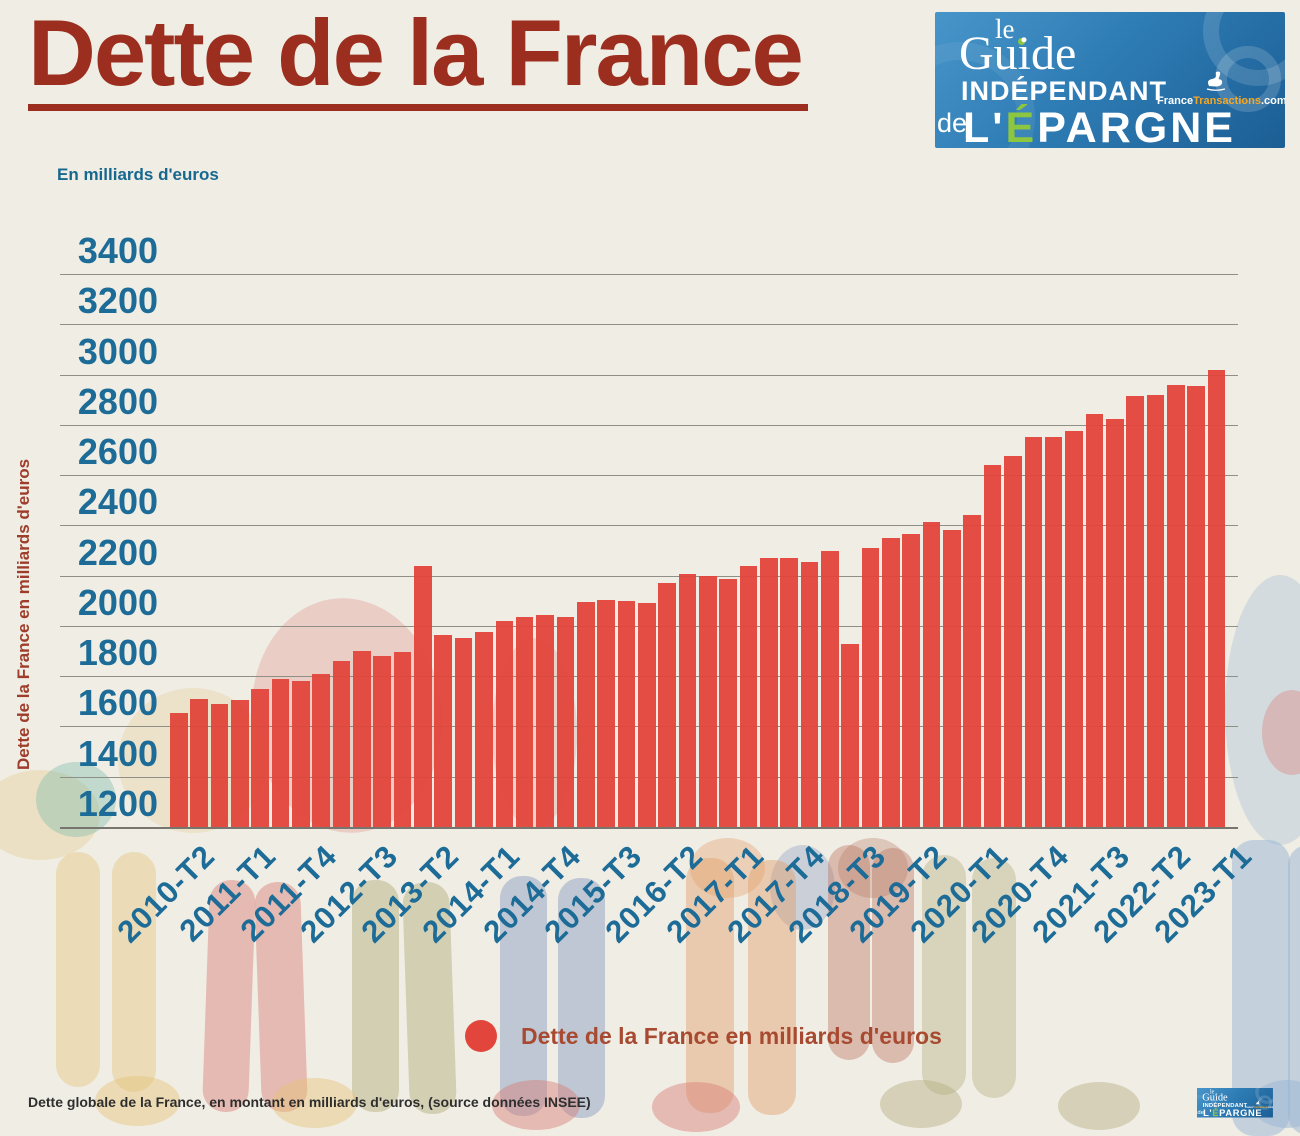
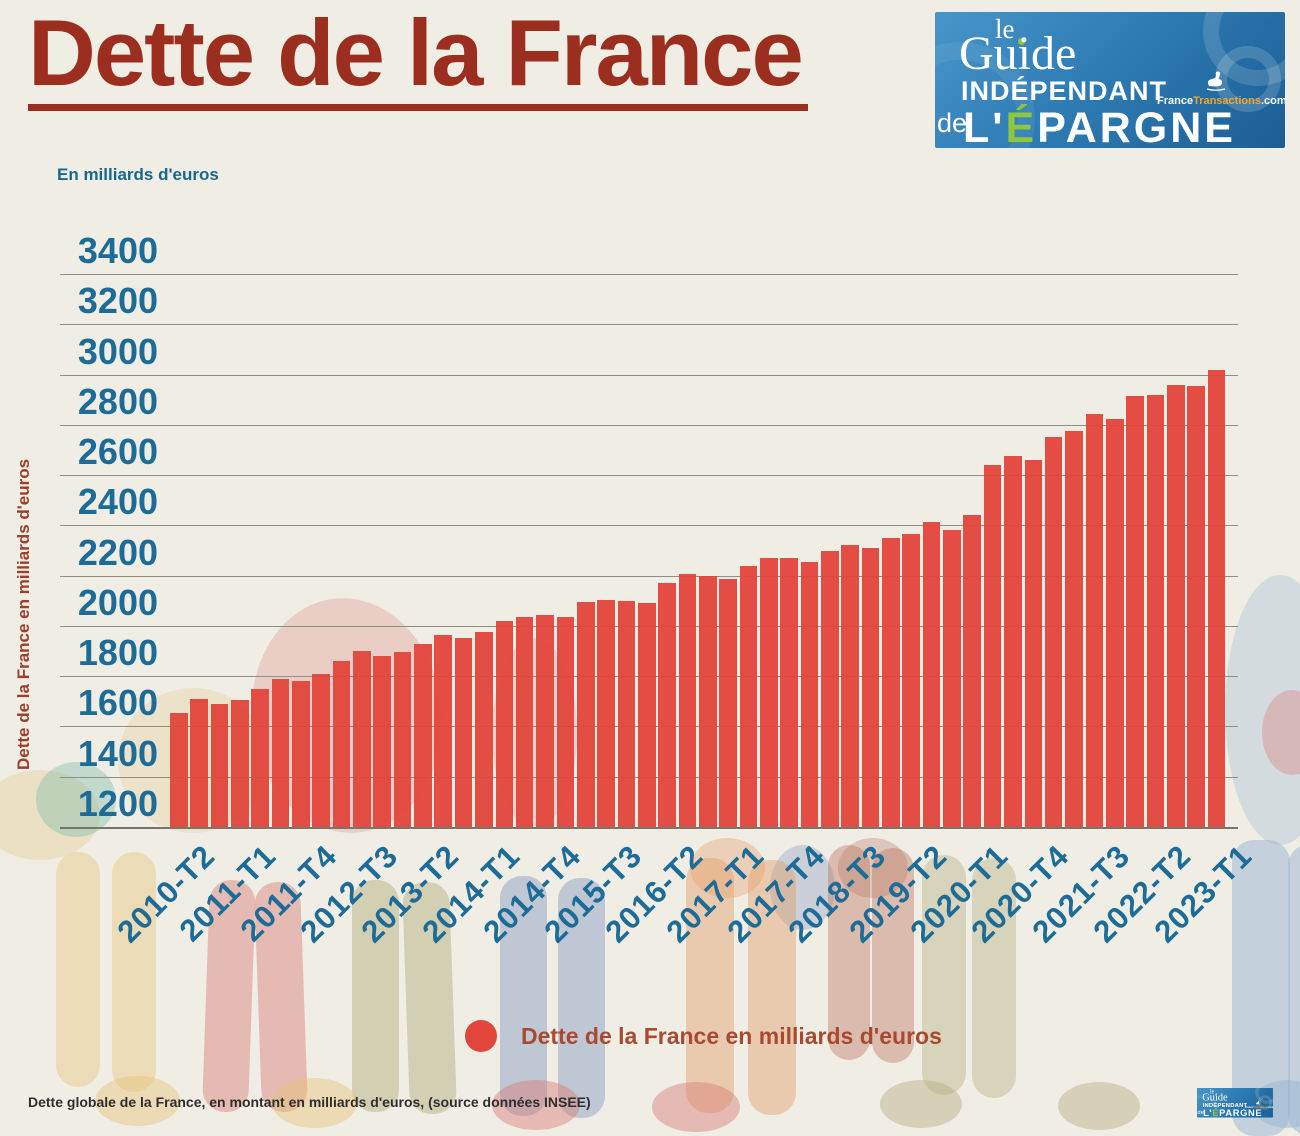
2013-T2: 2240 -> 1930
2018-T3: 1930 -> 2320
2020-T4: 2750 -> 2660
